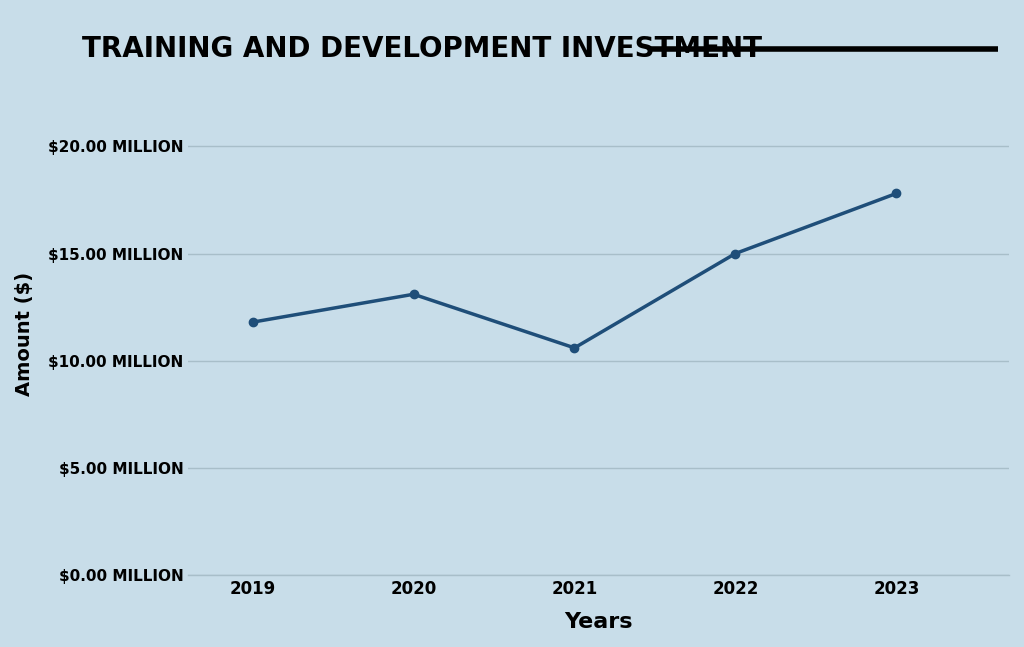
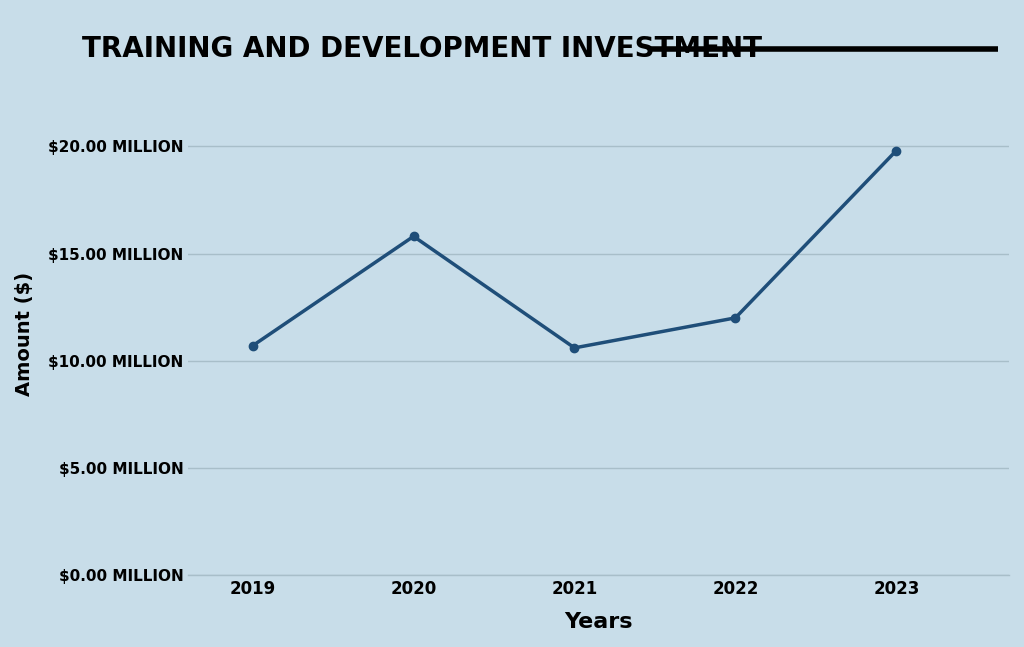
2019: $11.8 MILLION -> $10.7 MILLION
2020: $13.1 MILLION -> $15.8 MILLION
2022: $15.0 MILLION -> $12.0 MILLION
2023: $17.8 MILLION -> $19.8 MILLION
